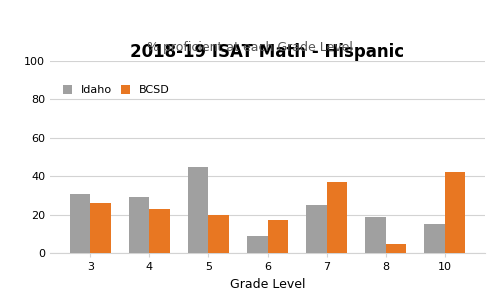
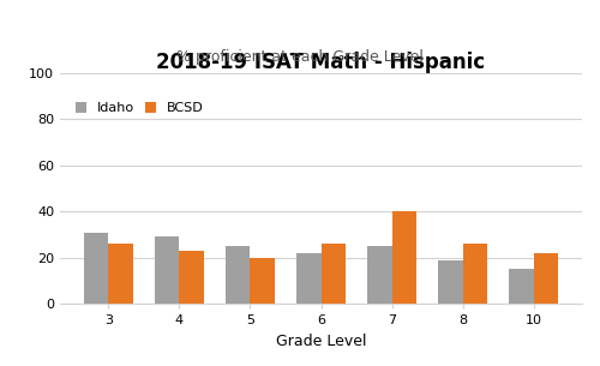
Idaho/5: 45 -> 25
Idaho/6: 9 -> 22
BCSD/6: 17 -> 26
BCSD/7: 37 -> 40
BCSD/8: 5 -> 26
BCSD/10: 42 -> 22
